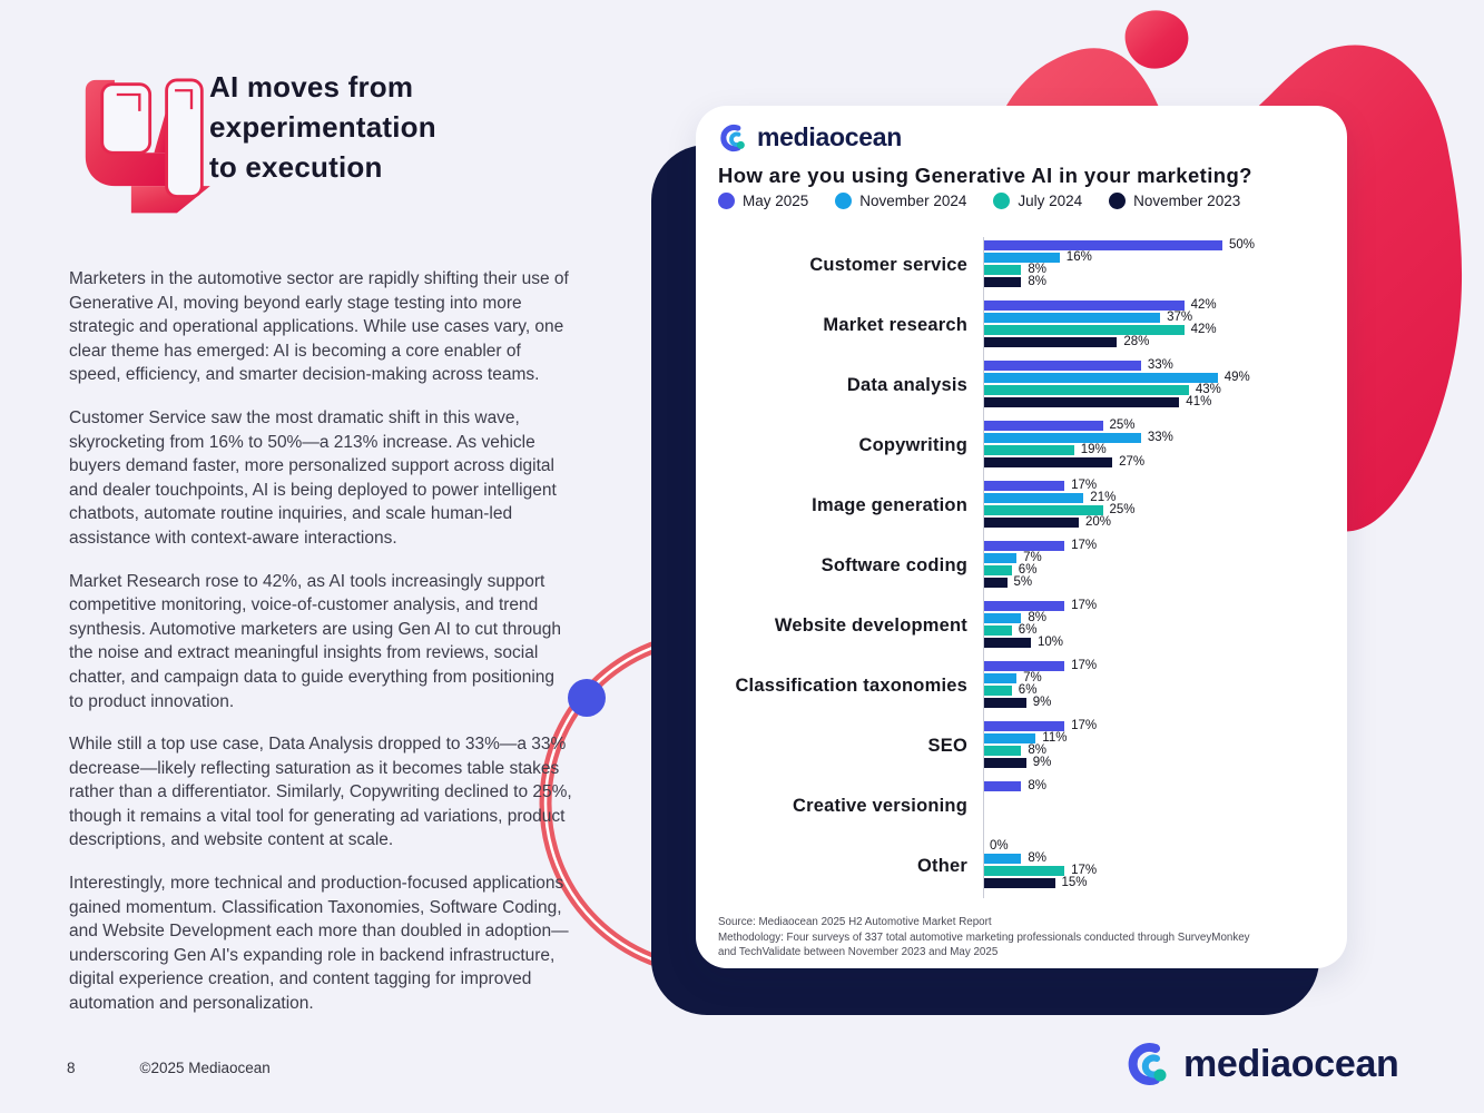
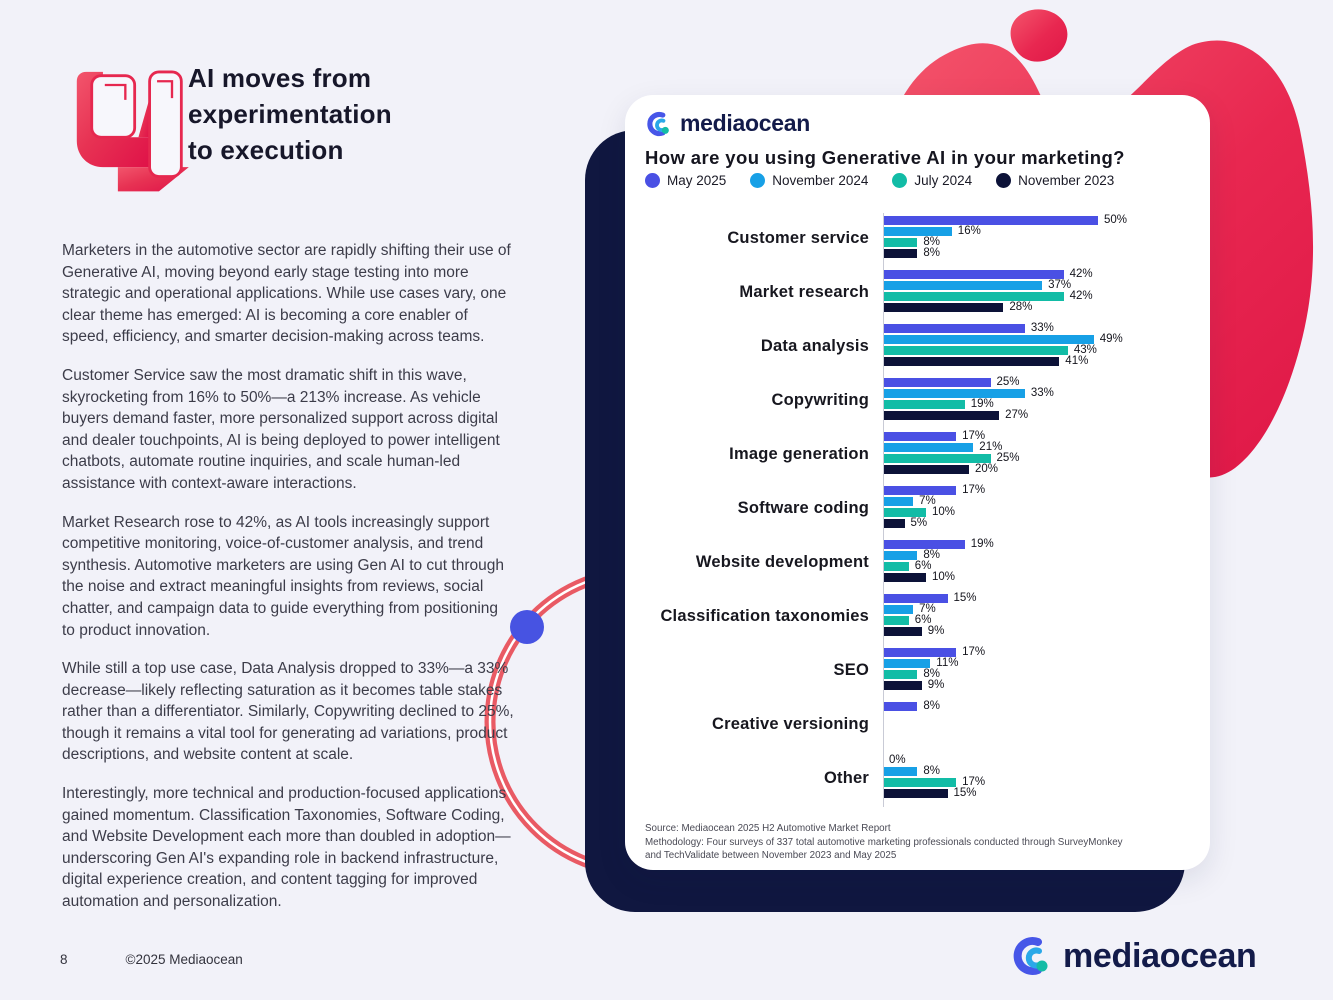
July 2024/Software coding: 6% -> 10%
May 2025/Website development: 17% -> 19%
May 2025/Classification taxonomies: 17% -> 15%
